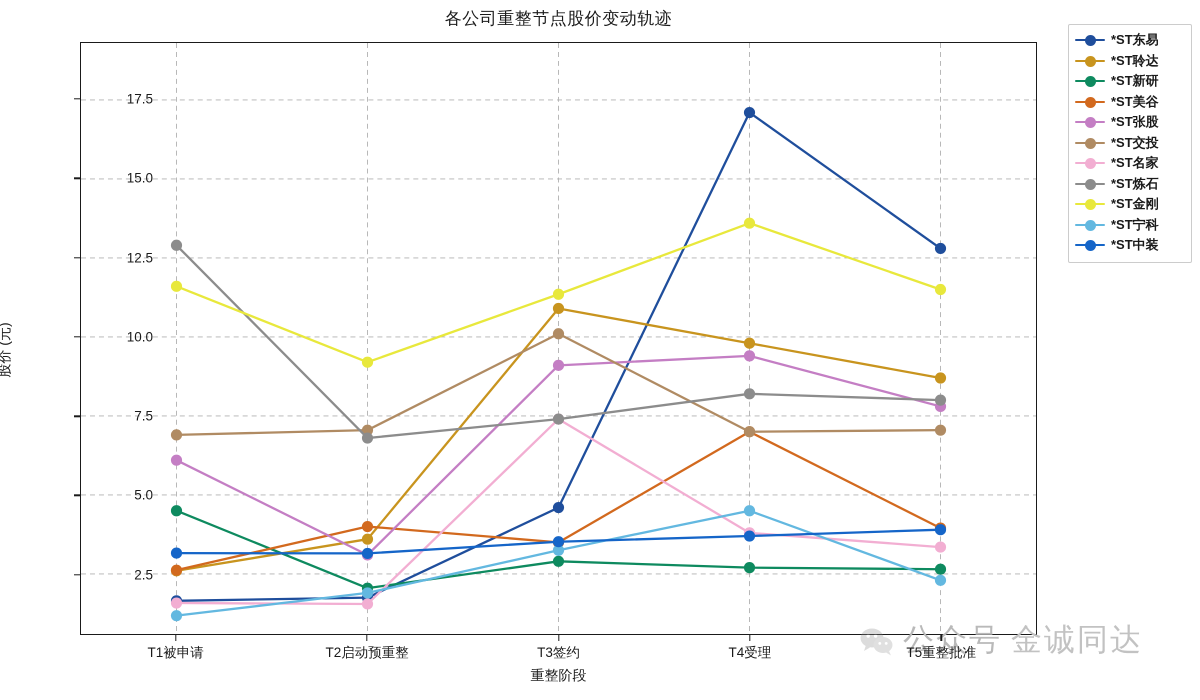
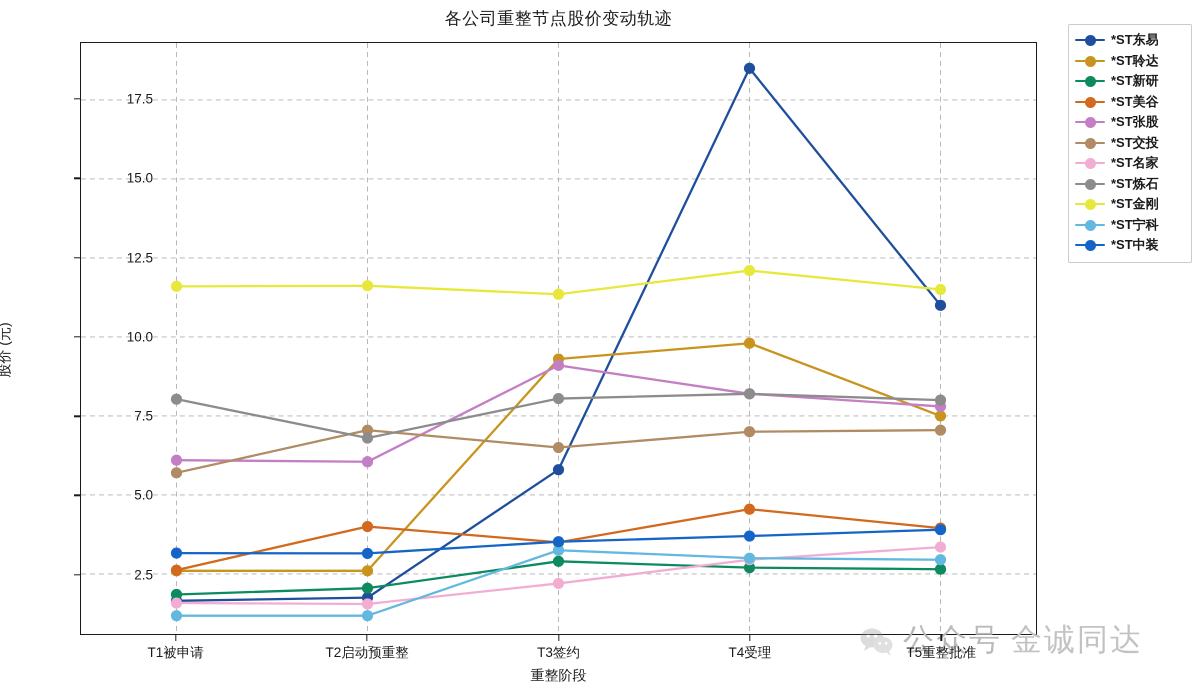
*ST新研/T1被申请: 4.5 -> 1.9
*ST交投/T1被申请: 6.9 -> 5.7
*ST炼石/T1被申请: 12.9 -> 8.0
*ST聆达/T2启动预重整: 3.6 -> 2.6
*ST张股/T2启动预重整: 3.1 -> 6.0
*ST金刚/T2启动预重整: 9.2 -> 11.6
*ST宁科/T2启动预重整: 1.9 -> 1.2
*ST东易/T3签约: 4.6 -> 5.8
*ST聆达/T3签约: 10.9 -> 9.3
*ST交投/T3签约: 10.1 -> 6.5
*ST名家/T3签约: 7.4 -> 2.2
*ST炼石/T3签约: 7.4 -> 8.1
*ST东易/T4受理: 17.1 -> 18.5
*ST美谷/T4受理: 7.0 -> 4.5
*ST张股/T4受理: 9.4 -> 8.2
*ST名家/T4受理: 3.8 -> 3.0
*ST金刚/T4受理: 13.6 -> 12.1
*ST宁科/T4受理: 4.5 -> 3.0
*ST东易/T5重整批准: 12.8 -> 11.0
*ST聆达/T5重整批准: 8.7 -> 7.5
*ST宁科/T5重整批准: 2.3 -> 3.0
